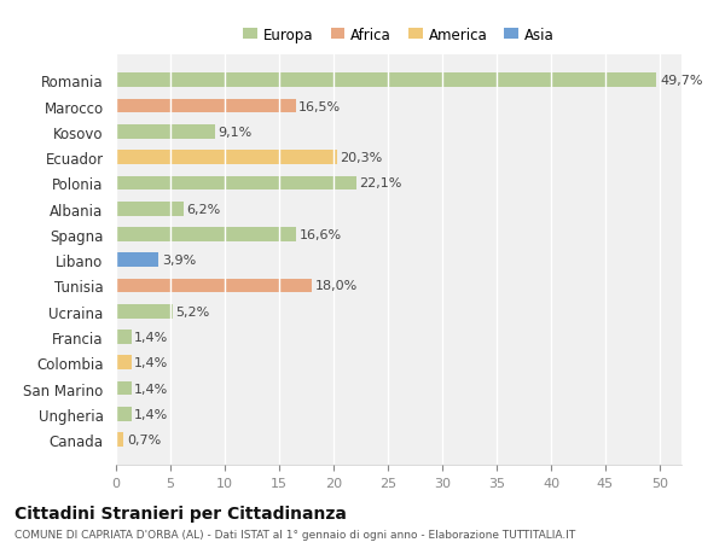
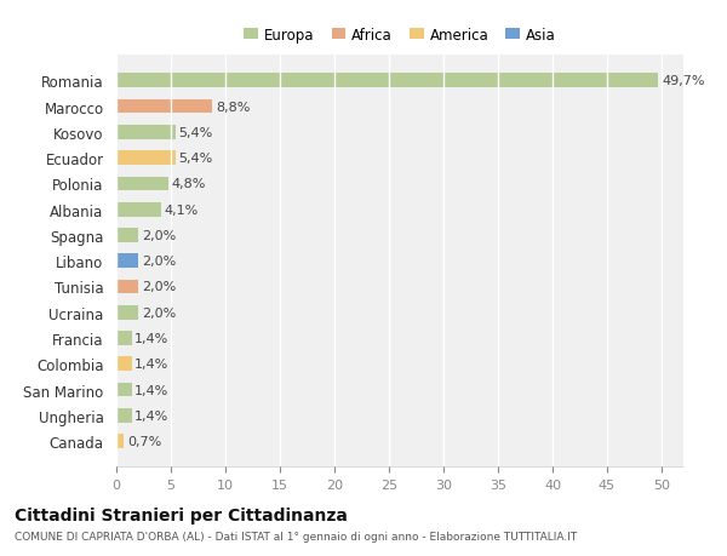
Marocco: 16,5% -> 8,8%
Kosovo: 9,1% -> 5,4%
Ecuador: 20,3% -> 5,4%
Polonia: 22,1% -> 4,8%
Albania: 6,2% -> 4,1%
Spagna: 16,6% -> 2,0%
Libano: 3,9% -> 2,0%
Tunisia: 18,0% -> 2,0%
Ucraina: 5,2% -> 2,0%
